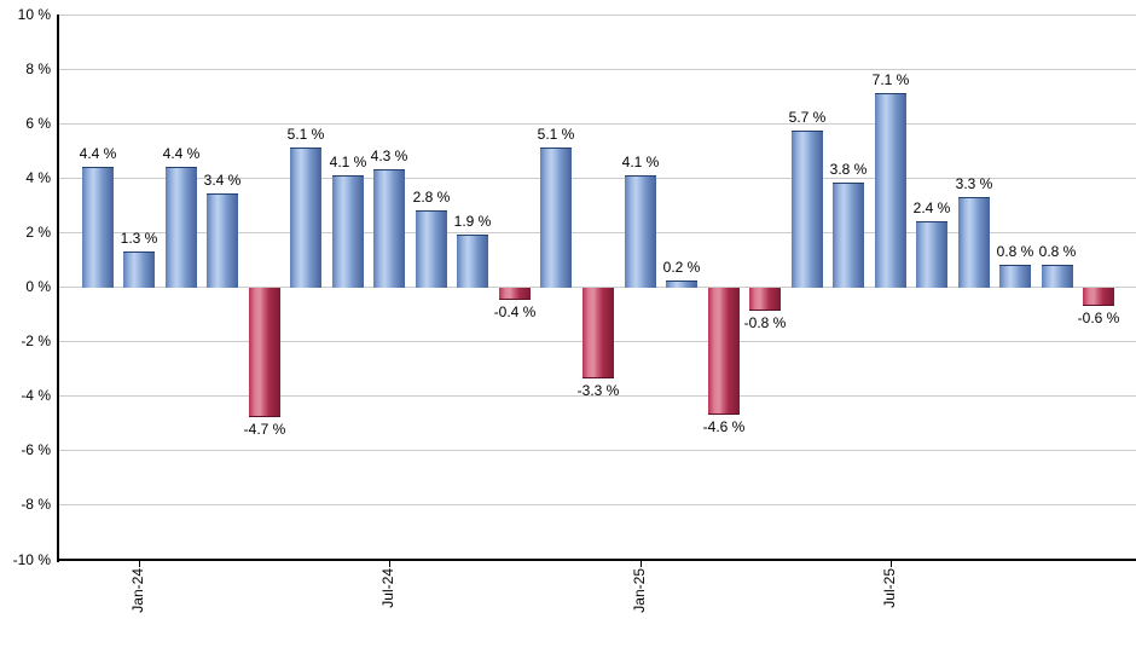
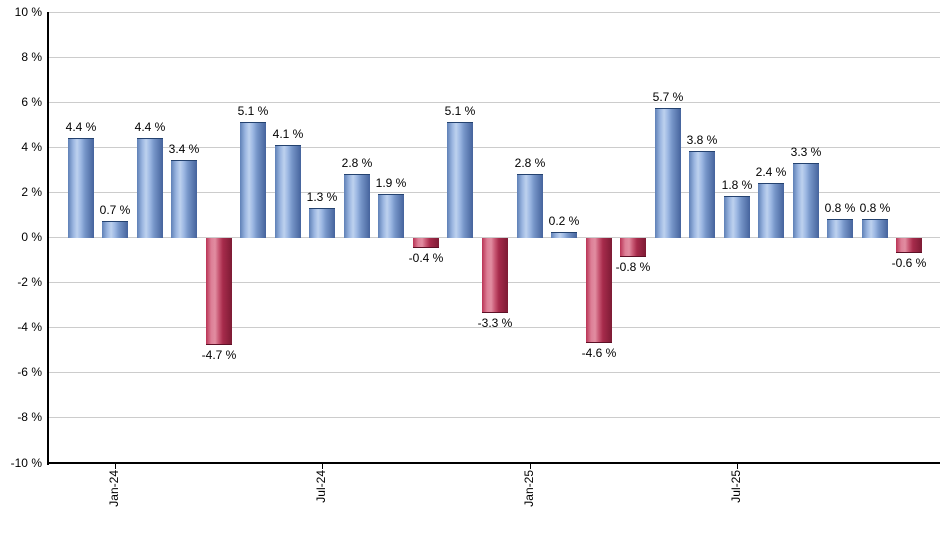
Jan-24: 1.3 -> 0.7
Jul-24: 4.3 -> 1.3
Jan-25: 4.1 -> 2.8
Jul-25: 7.1 -> 1.8
